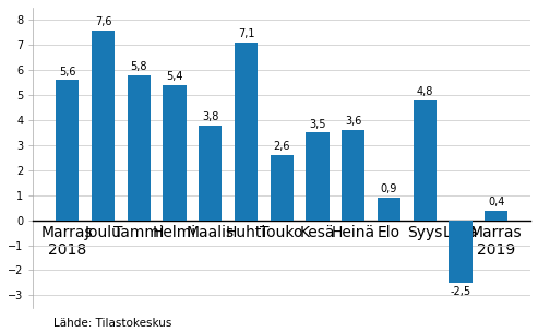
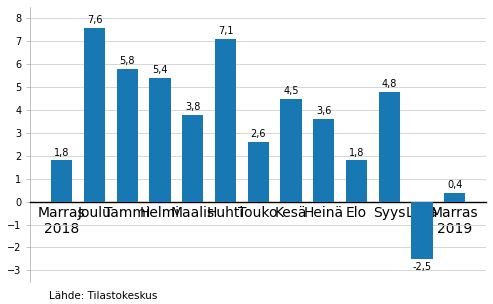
Marras 2018: 5,6 -> 1,8
Kesä: 3,5 -> 4,5
Elo: 0,9 -> 1,8
